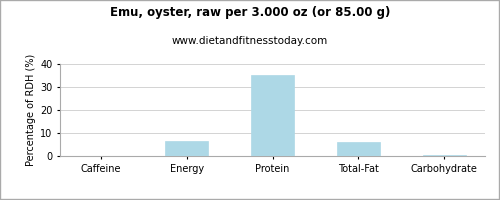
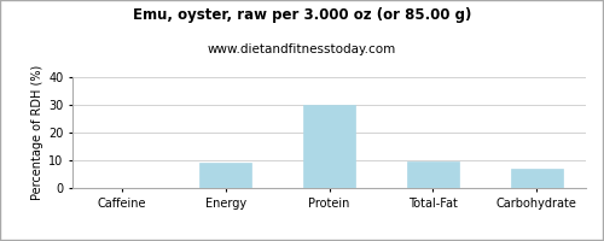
Energy: 6.5 -> 9.0
Protein: 35.0 -> 30.0
Total-Fat: 6.3 -> 9.5
Carbohydrate: 0.5 -> 7.0
